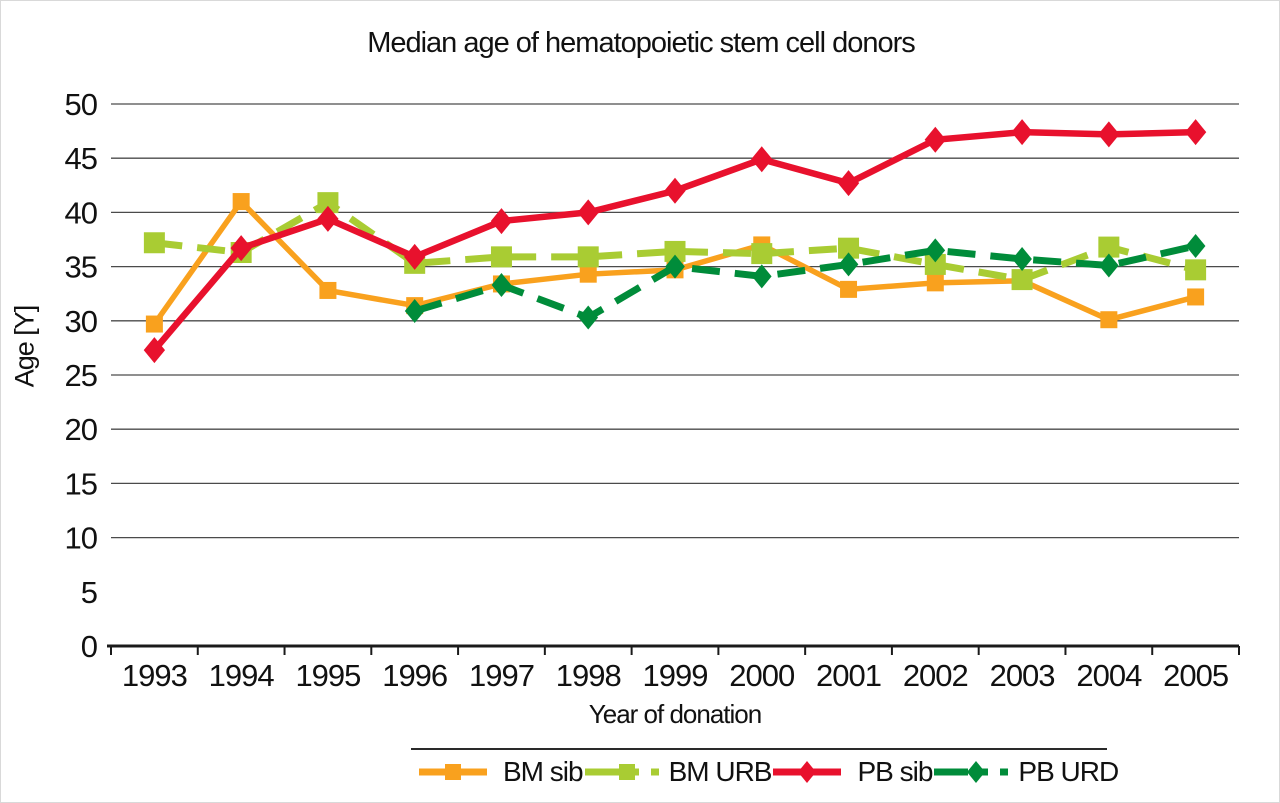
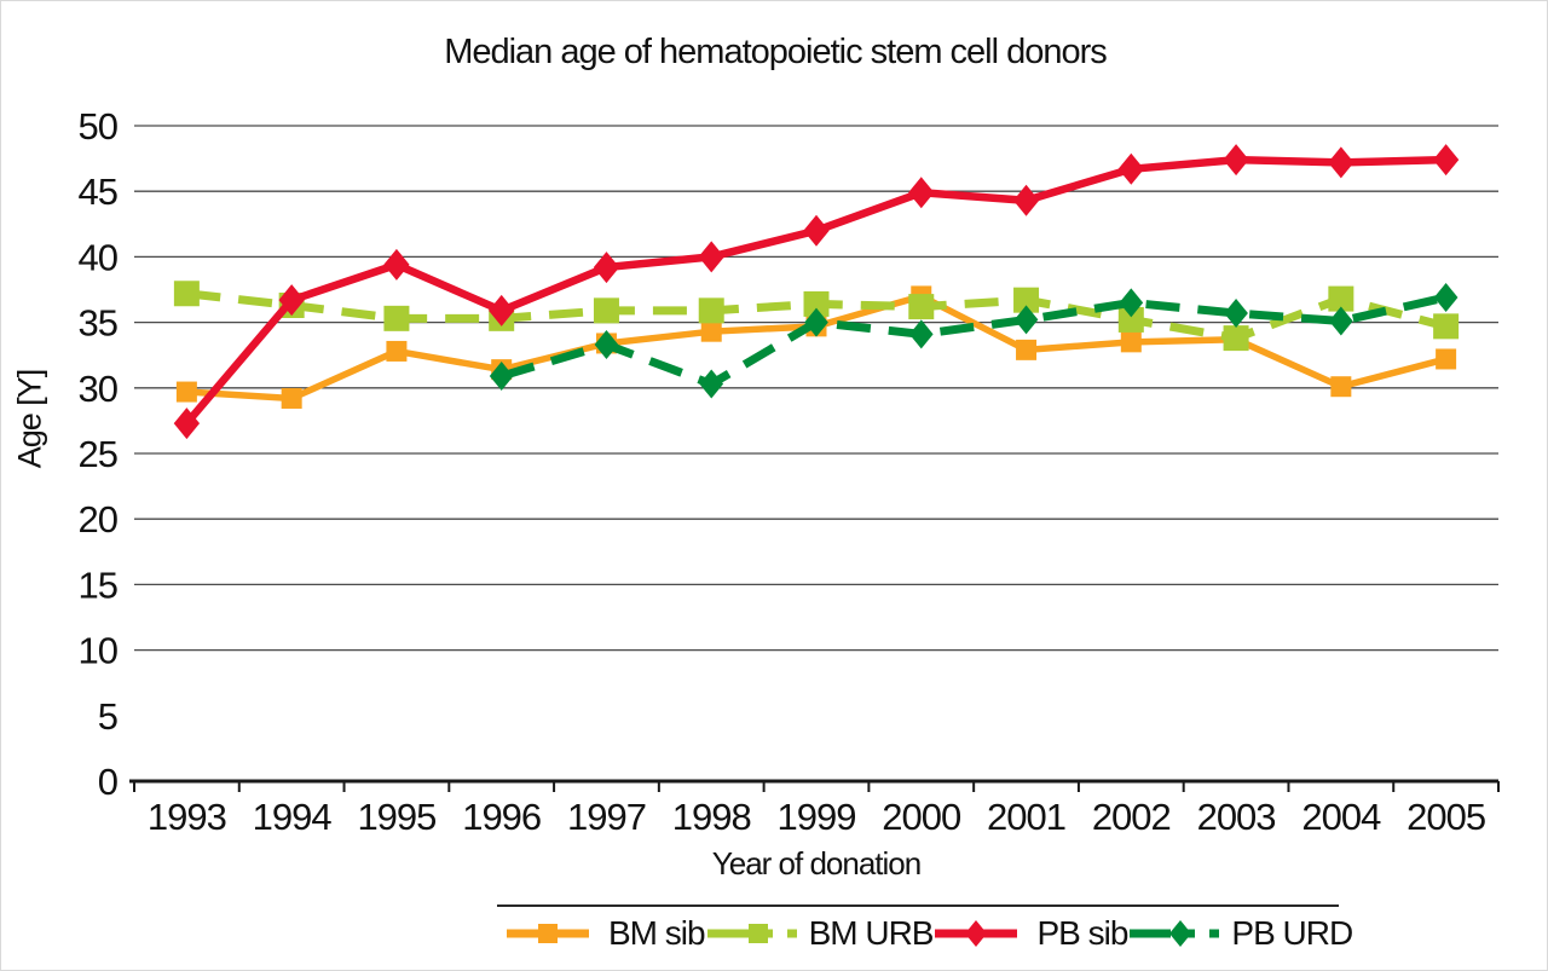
BM sib/1994: 41.0 -> 29.2
BM URB/1995: 40.9 -> 35.3
PB sib/2001: 42.7 -> 44.3
